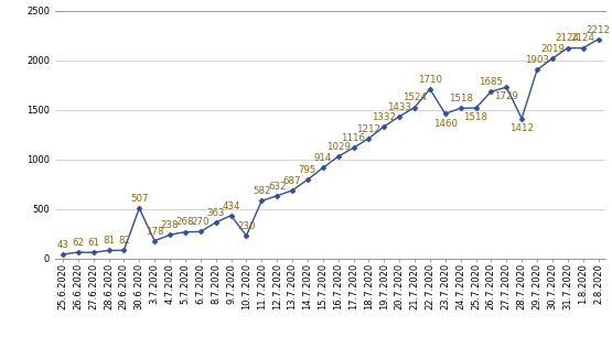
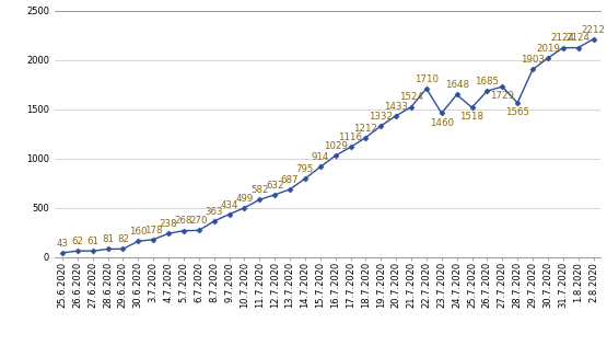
30.6.2020: 507 -> 160
10.7.2020: 230 -> 499
24.7.2020: 1518 -> 1648
28.7.2020: 1412 -> 1565
